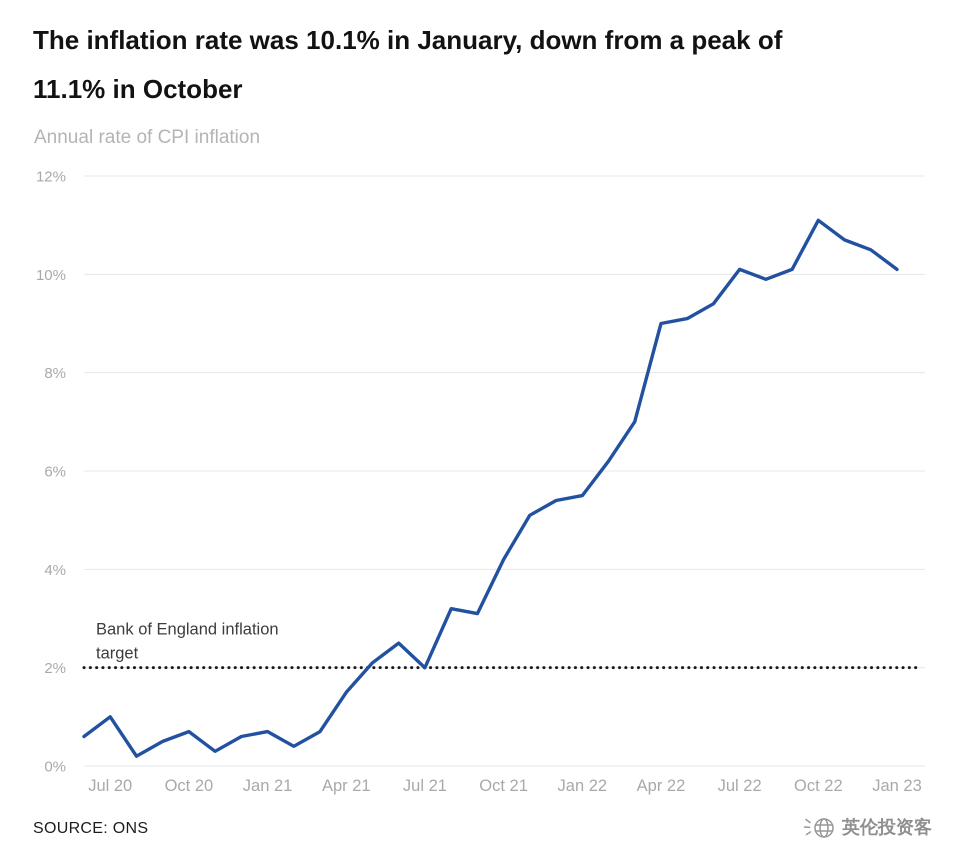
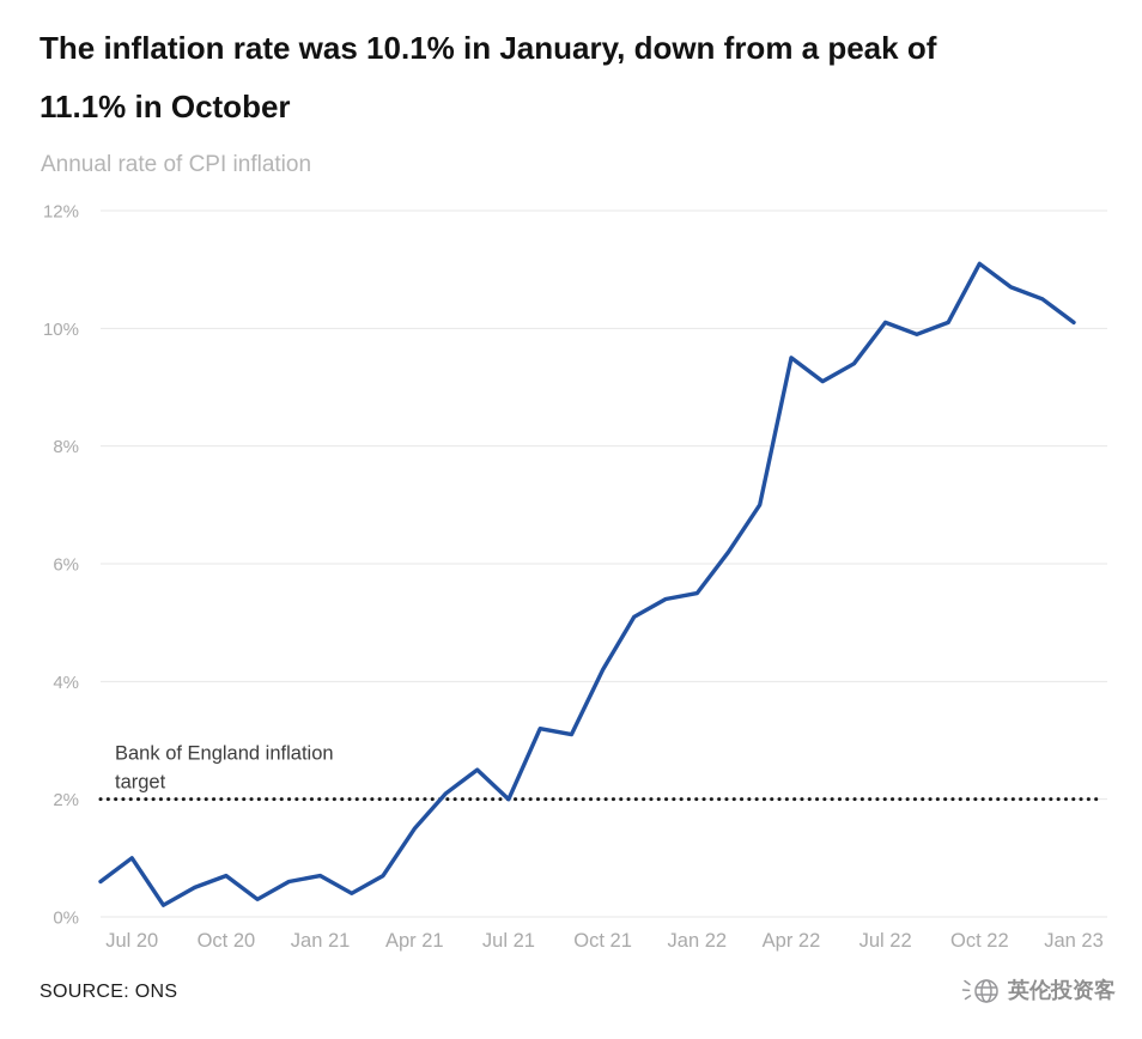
Apr 22: 9.0% -> 9.5%
